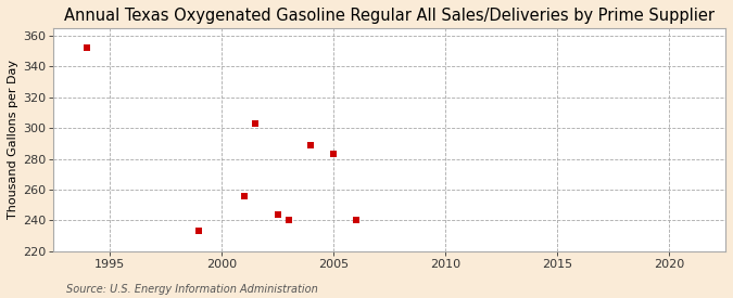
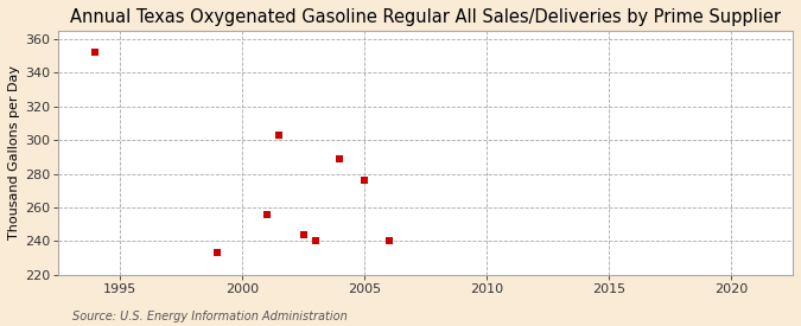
2005: 283 -> 276
